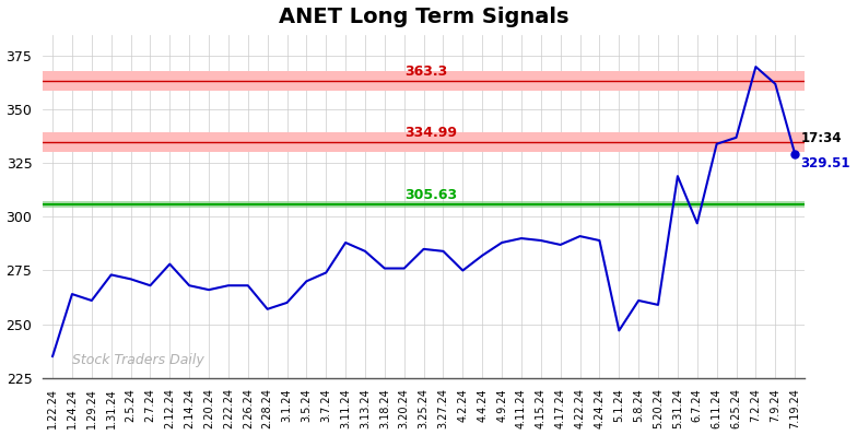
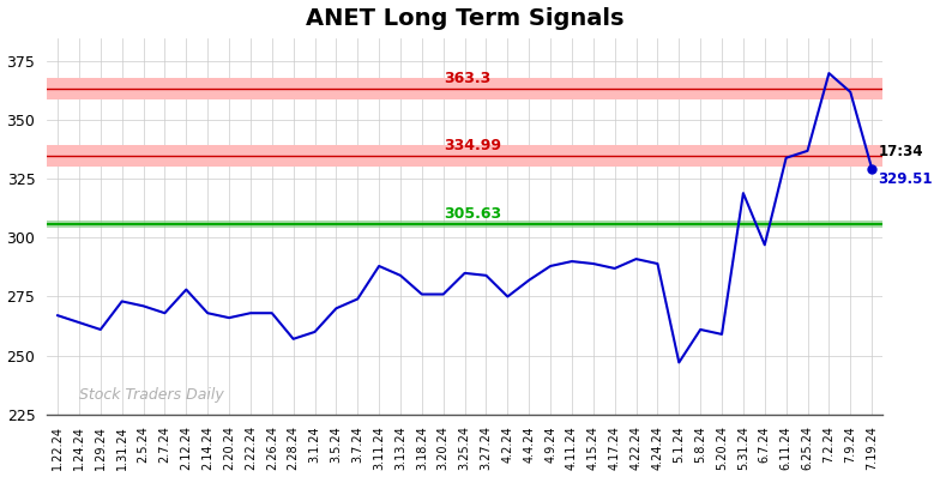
1.22.24: 235 -> 267
